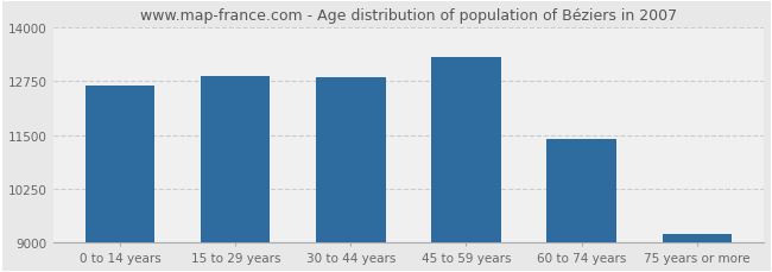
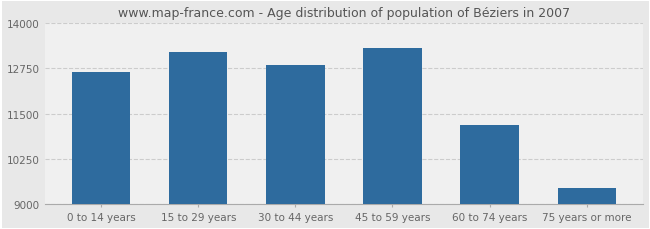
15 to 29 years: 12860 -> 13200
60 to 74 years: 11410 -> 11200
75 years or more: 9200 -> 9450
